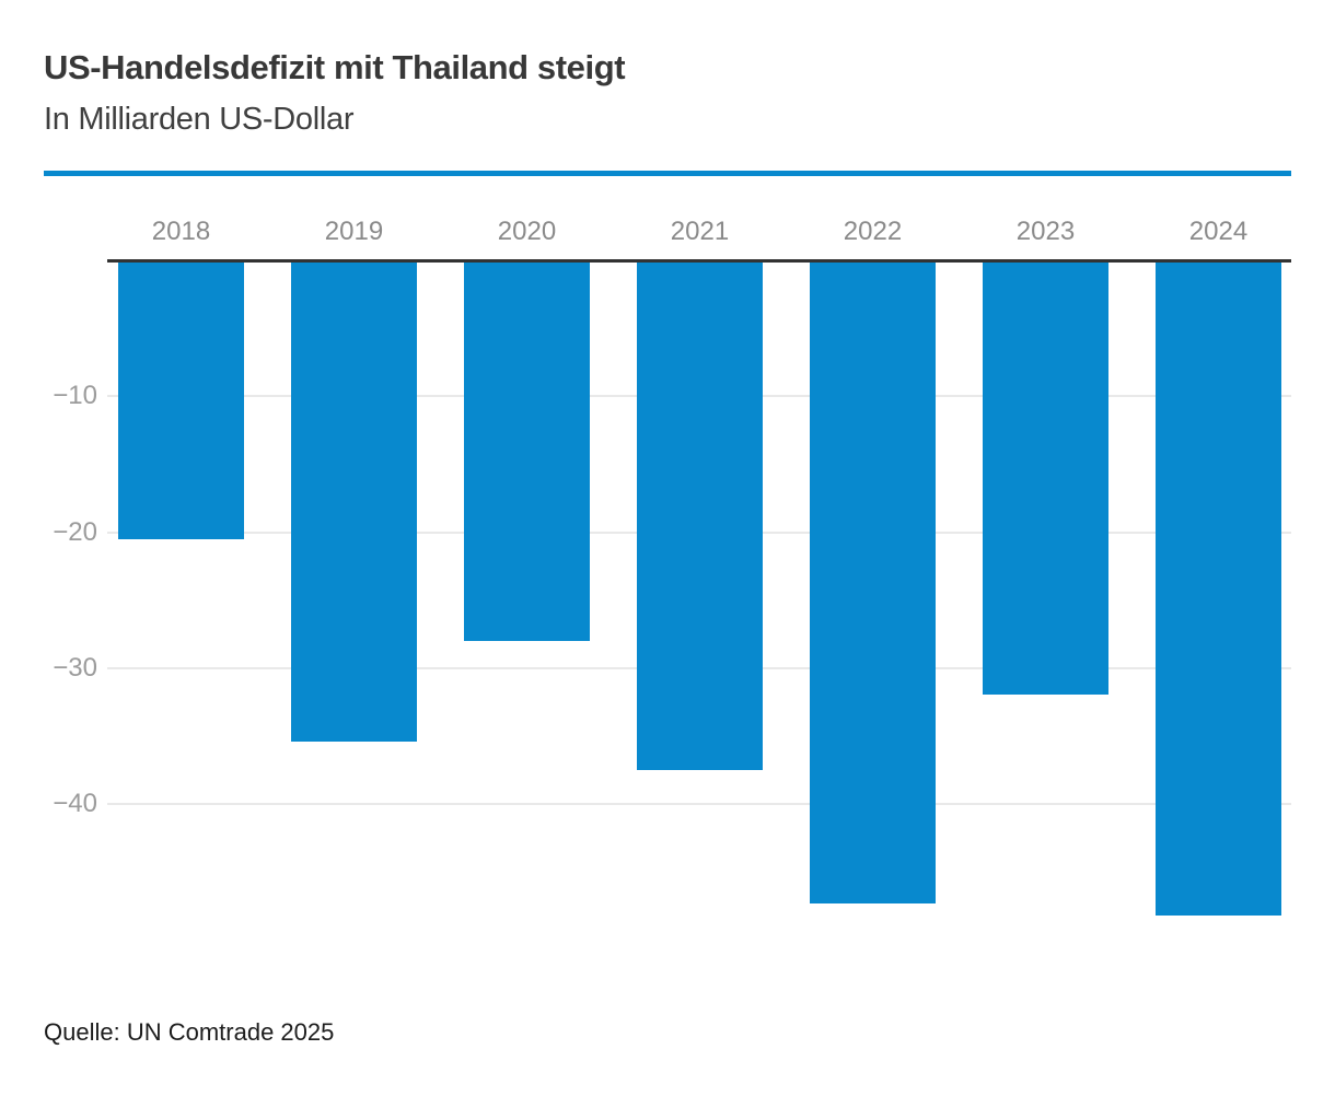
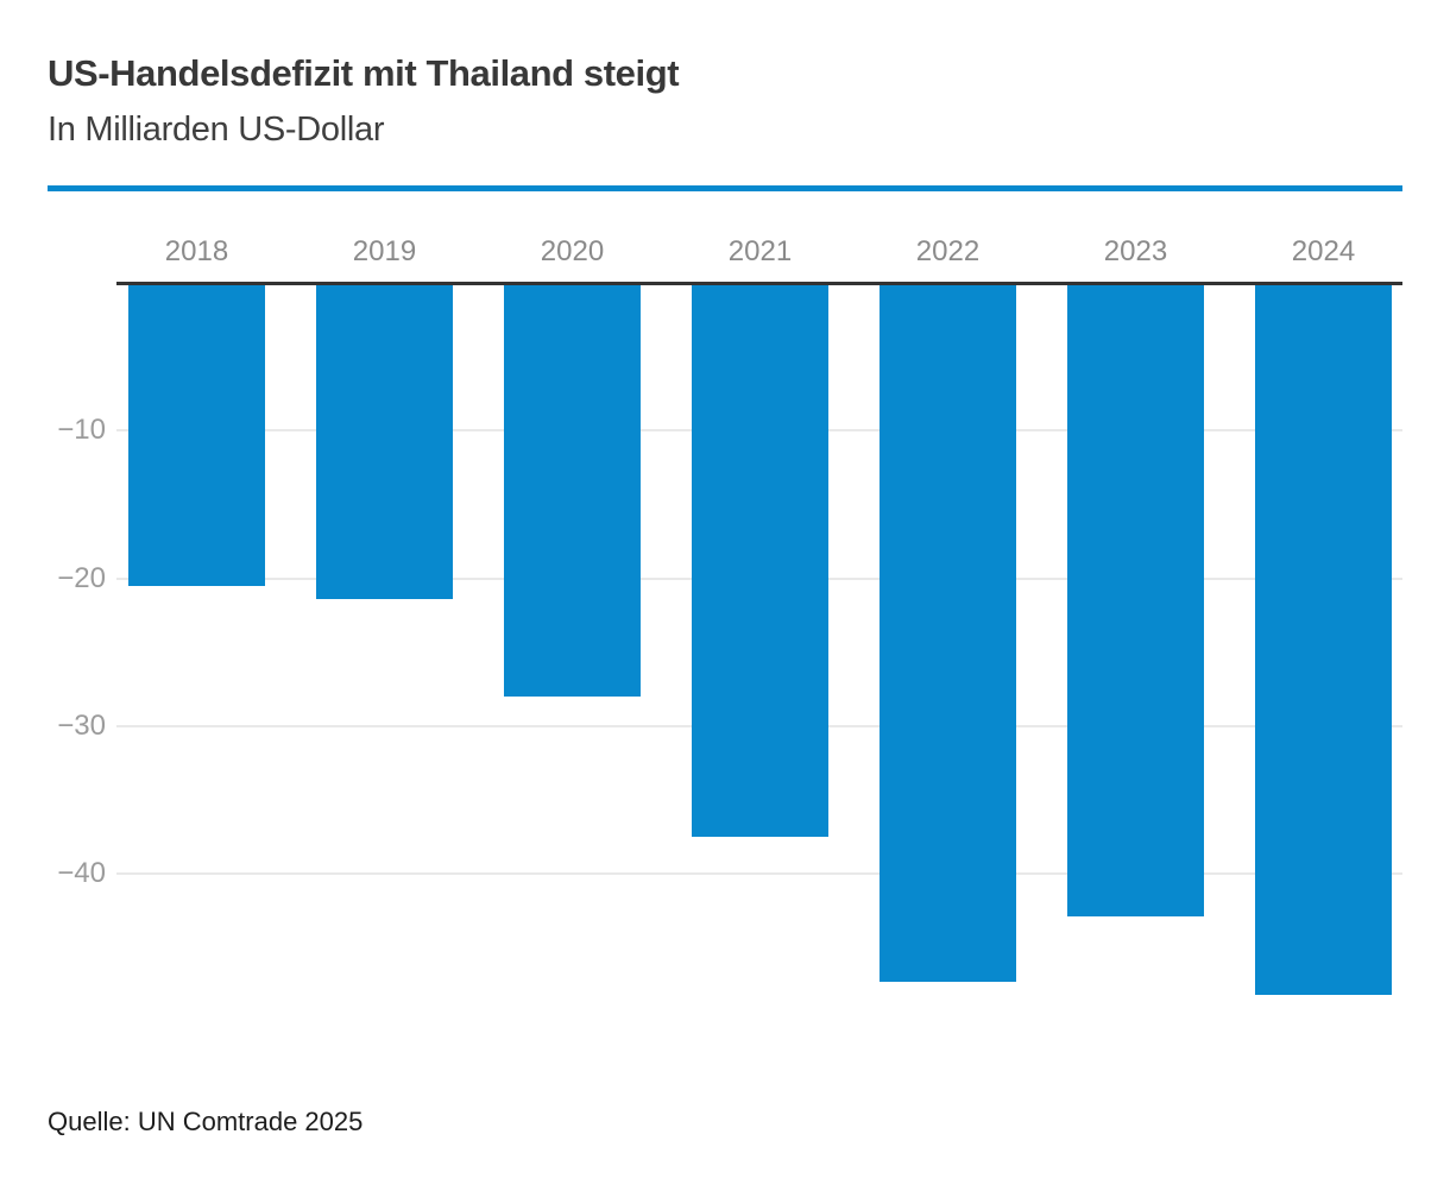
2019: -35.5 -> -21.5
2023: -32.0 -> -43.0
